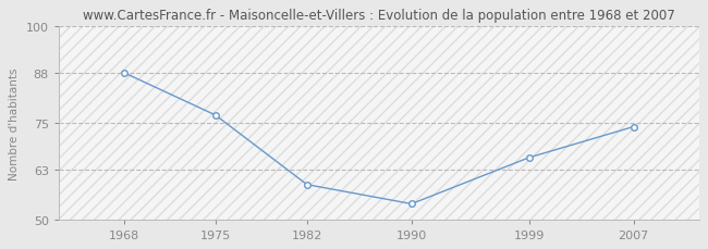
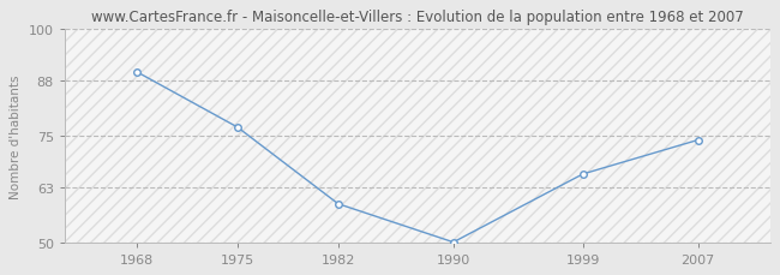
1968: 88 -> 90
1990: 54 -> 50
